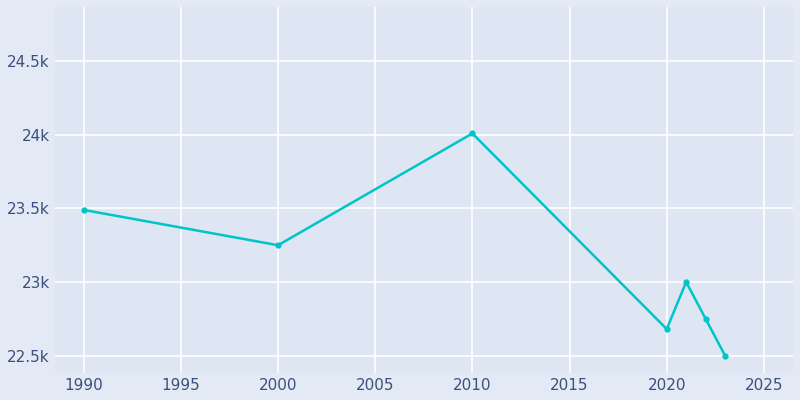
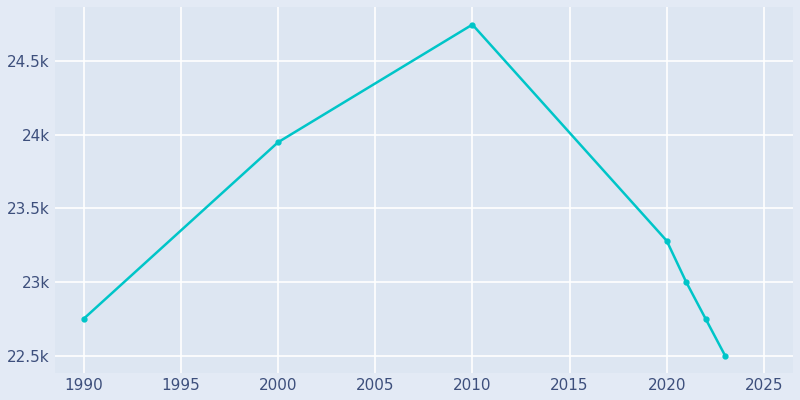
1990: 23.49k -> 22.75k
2000: 23.25k -> 23.95k
2010: 24.01k -> 24.75k
2020: 22.68k -> 23.28k
